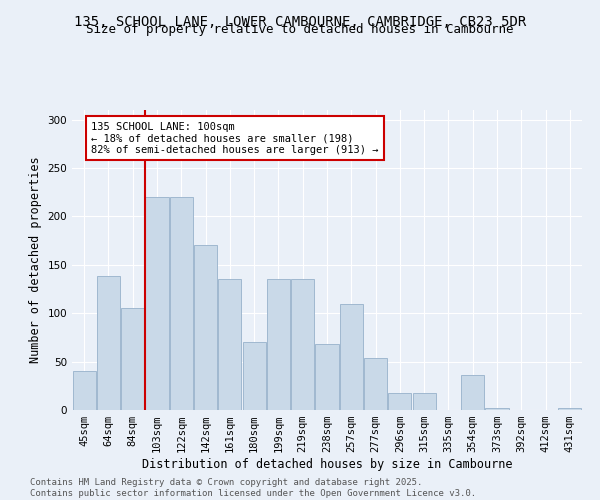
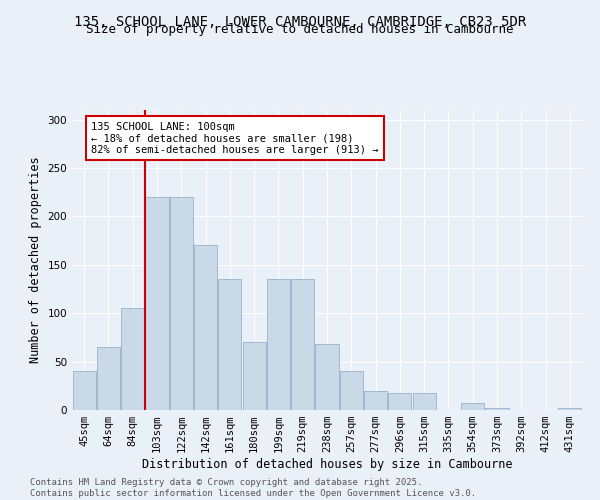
64sqm: 138 -> 65
257sqm: 110 -> 40
277sqm: 54 -> 20
354sqm: 36 -> 7
